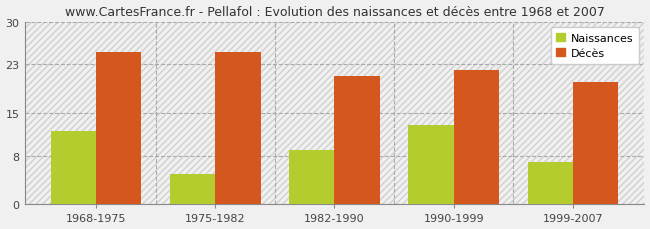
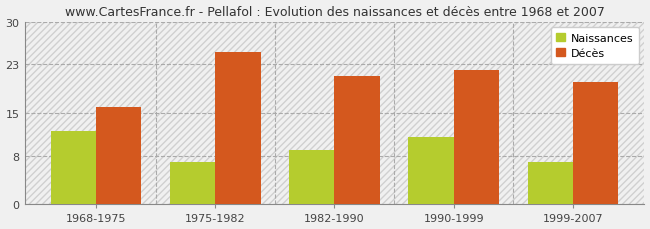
Décès/1968-1975: 25 -> 16
Naissances/1975-1982: 5 -> 7
Naissances/1990-1999: 13 -> 11
